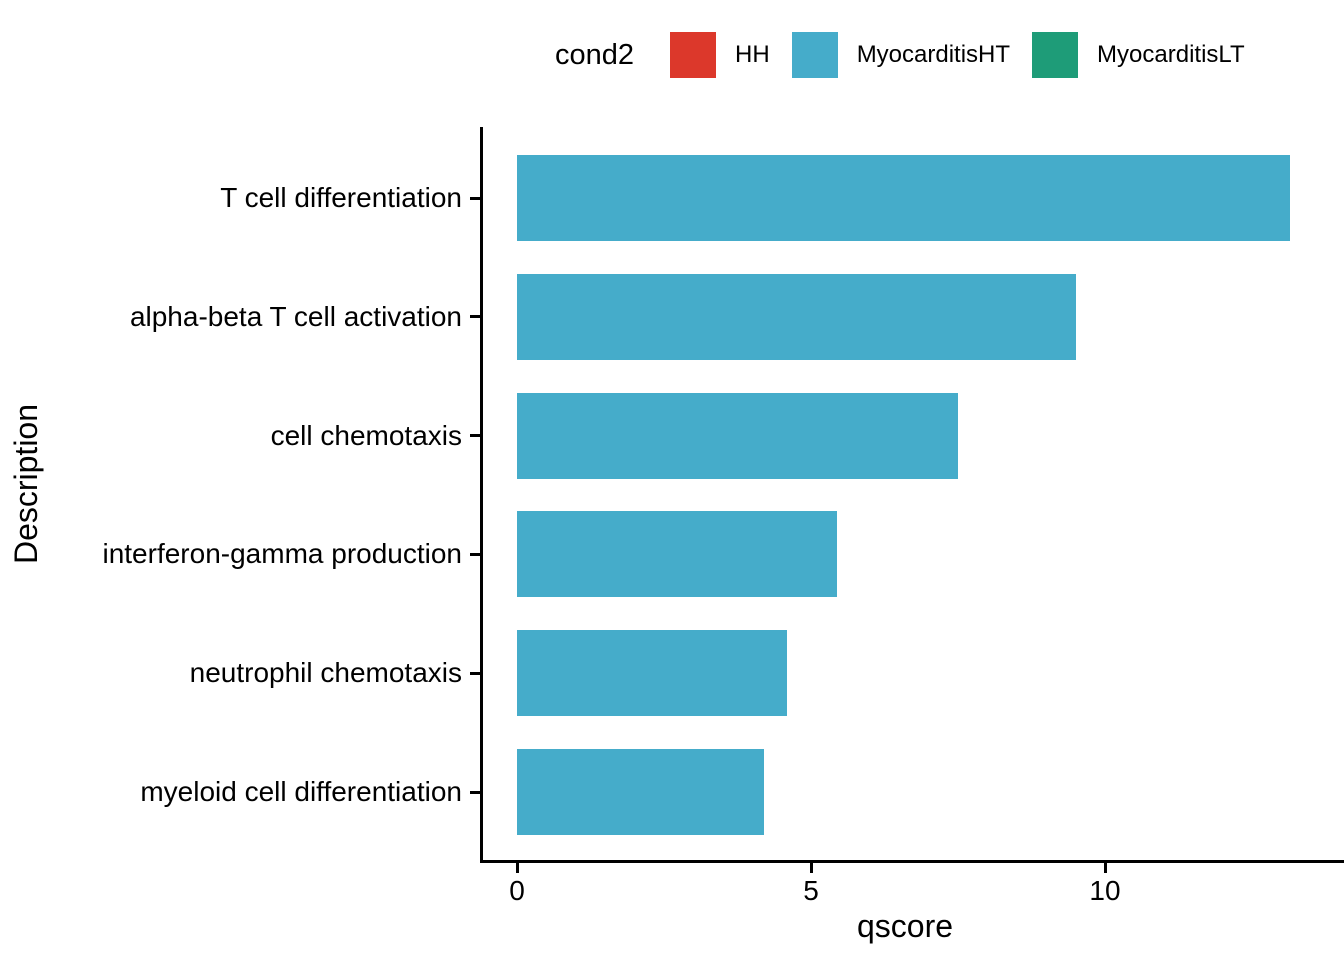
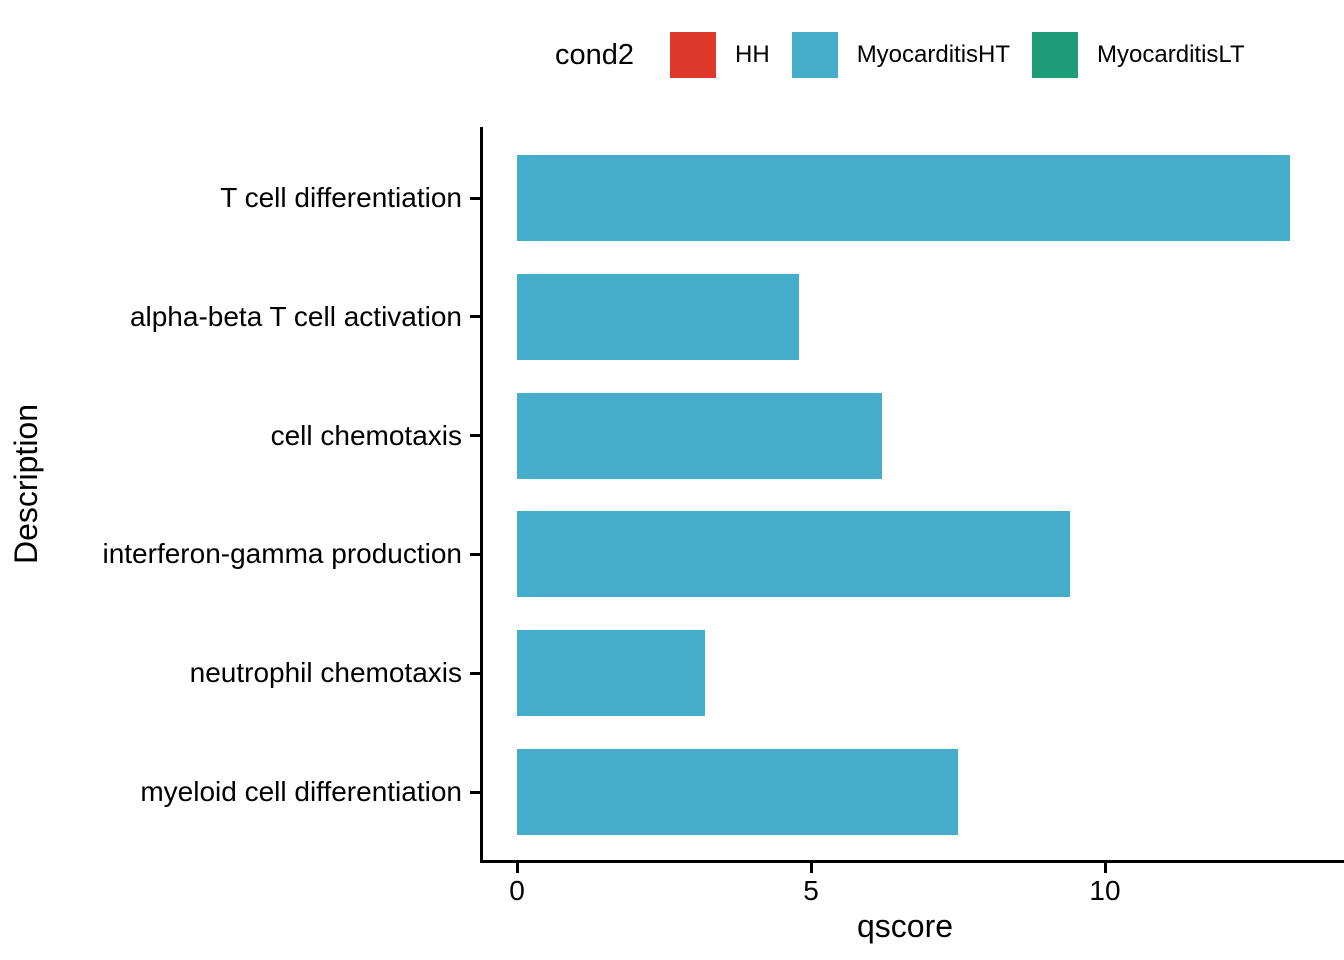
alpha-beta T cell activation: 9.5 -> 4.8
cell chemotaxis: 7.5 -> 6.2
interferon-gamma production: 5.5 -> 9.4
neutrophil chemotaxis: 4.6 -> 3.2
myeloid cell differentiation: 4.2 -> 7.5
